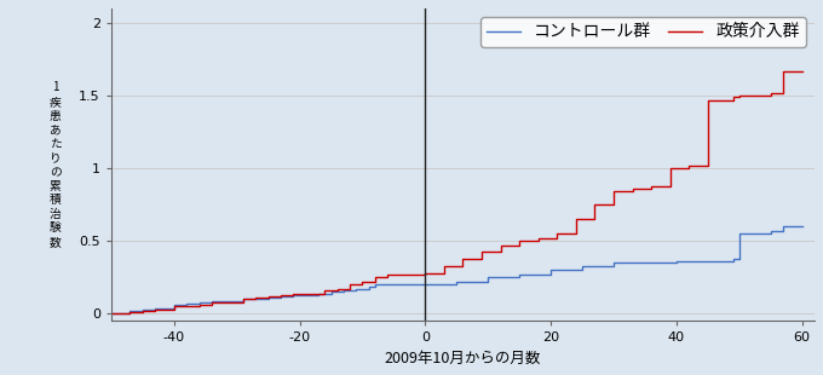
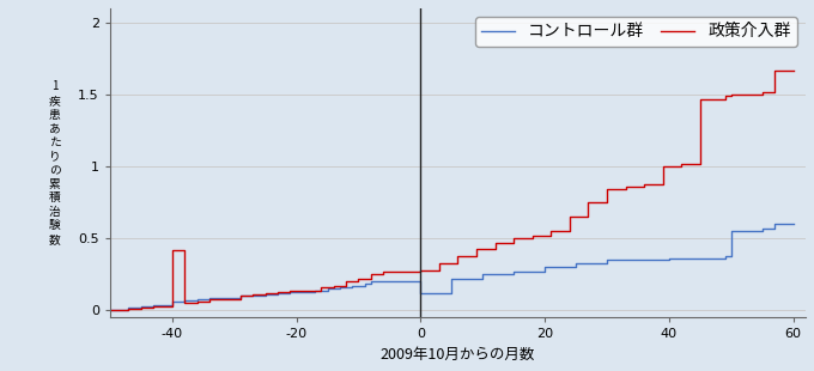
政策介入群/-40: 0.05 -> 0.42
コントロール群/0: 0.20 -> 0.12
